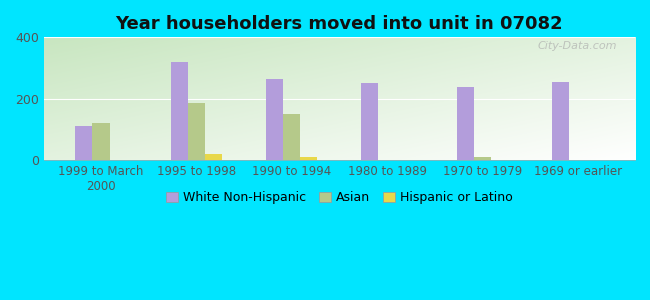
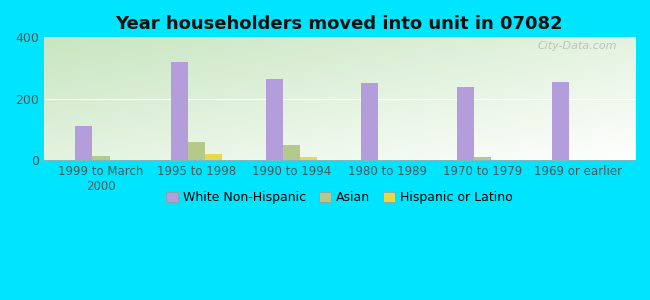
Asian/1999 to March 2000: 120 -> 15
Asian/1995 to 1998: 185 -> 60
Asian/1990 to 1994: 150 -> 50
